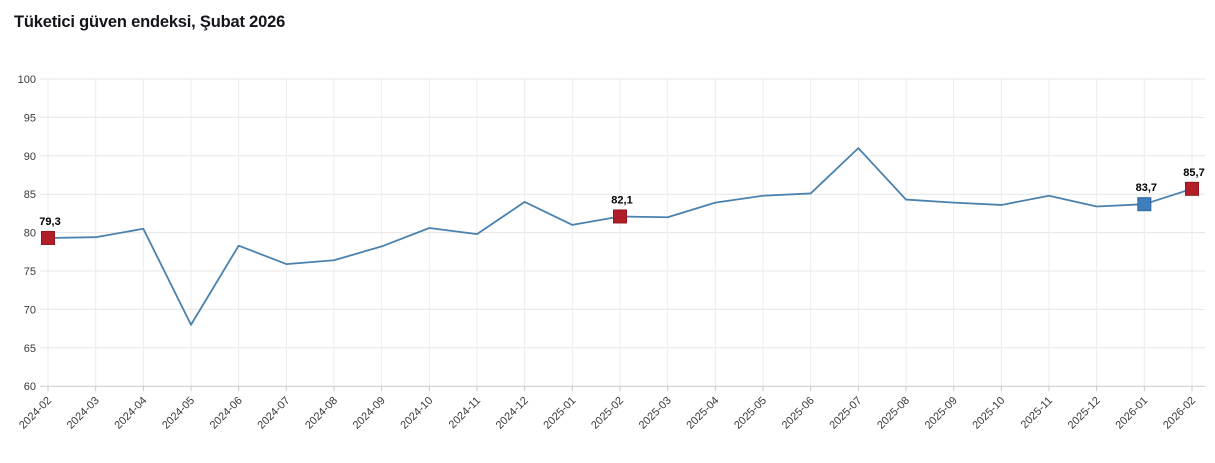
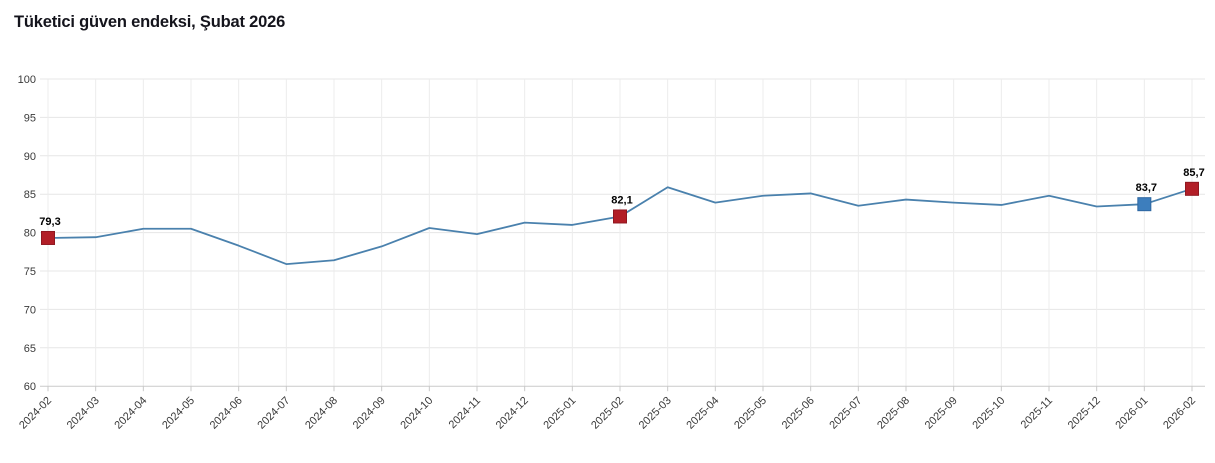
2024-05: 68 -> 80
2024-12: 84 -> 81
2025-03: 82 -> 86
2025-07: 91 -> 84
